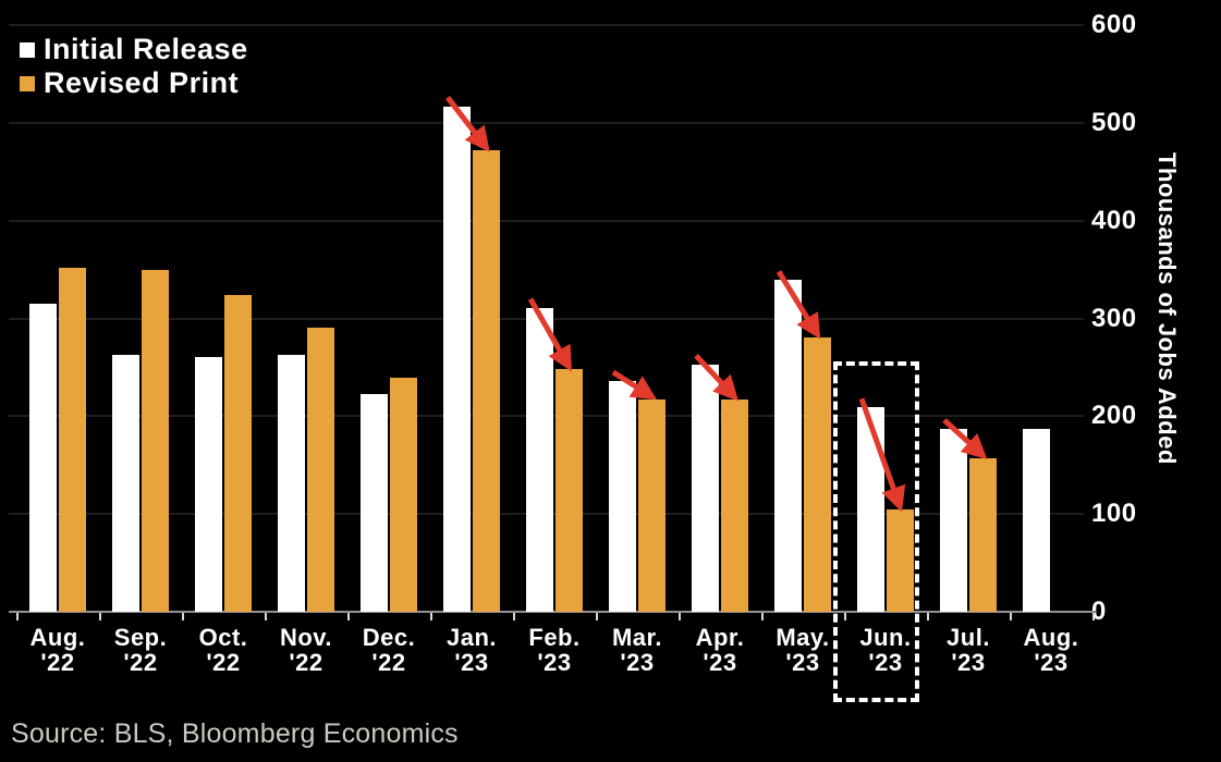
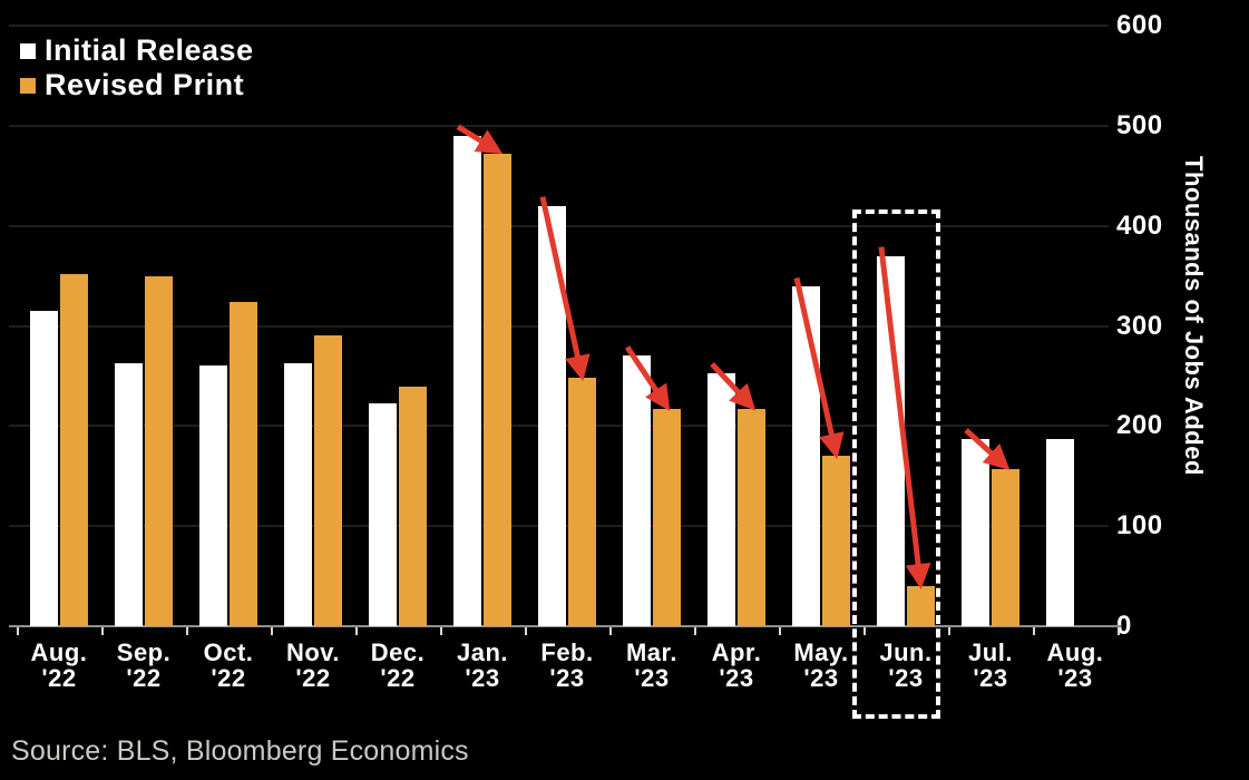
Initial Release/Jan. '23: 520 -> 490
Initial Release/Feb. '23: 310 -> 420
Initial Release/Mar. '23: 240 -> 270
Revised Print/May. '23: 280 -> 170
Initial Release/Jun. '23: 210 -> 370
Revised Print/Jun. '23: 100 -> 40
